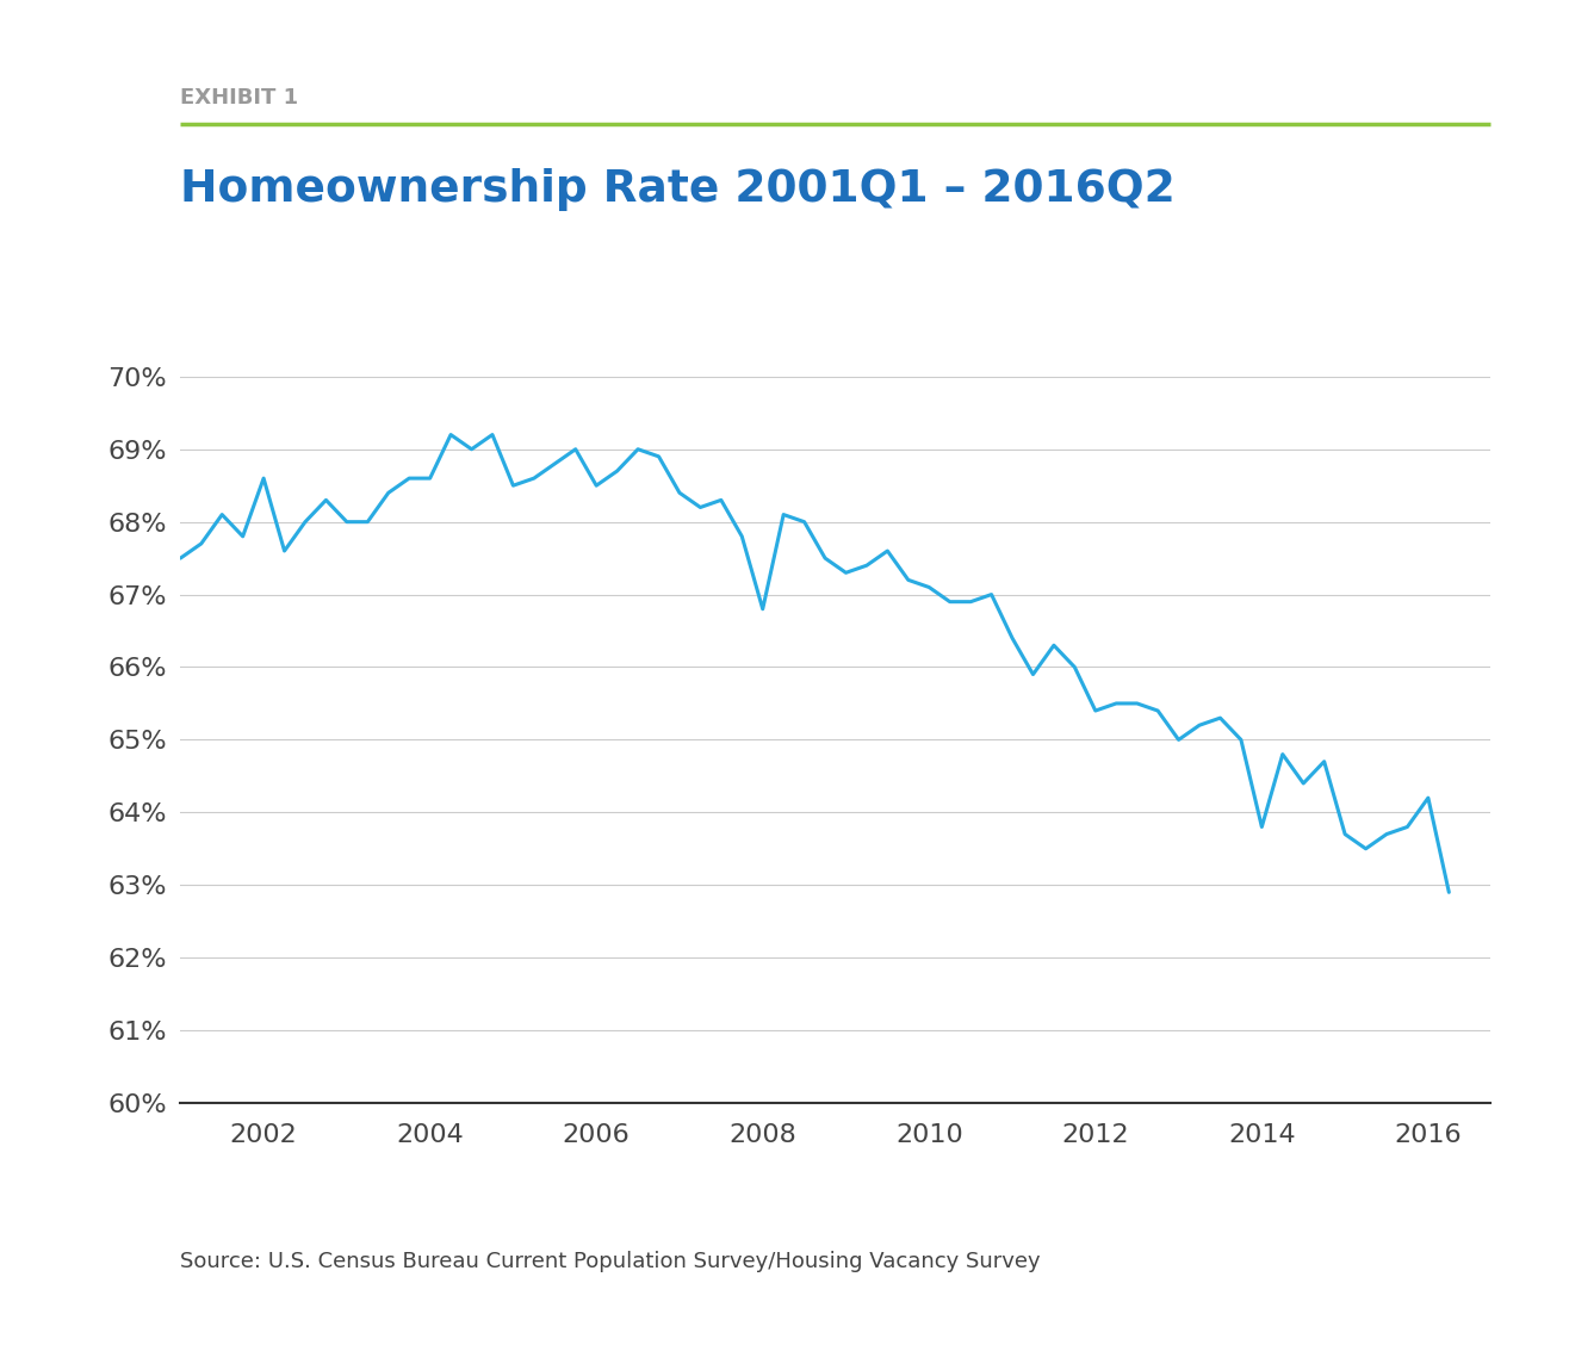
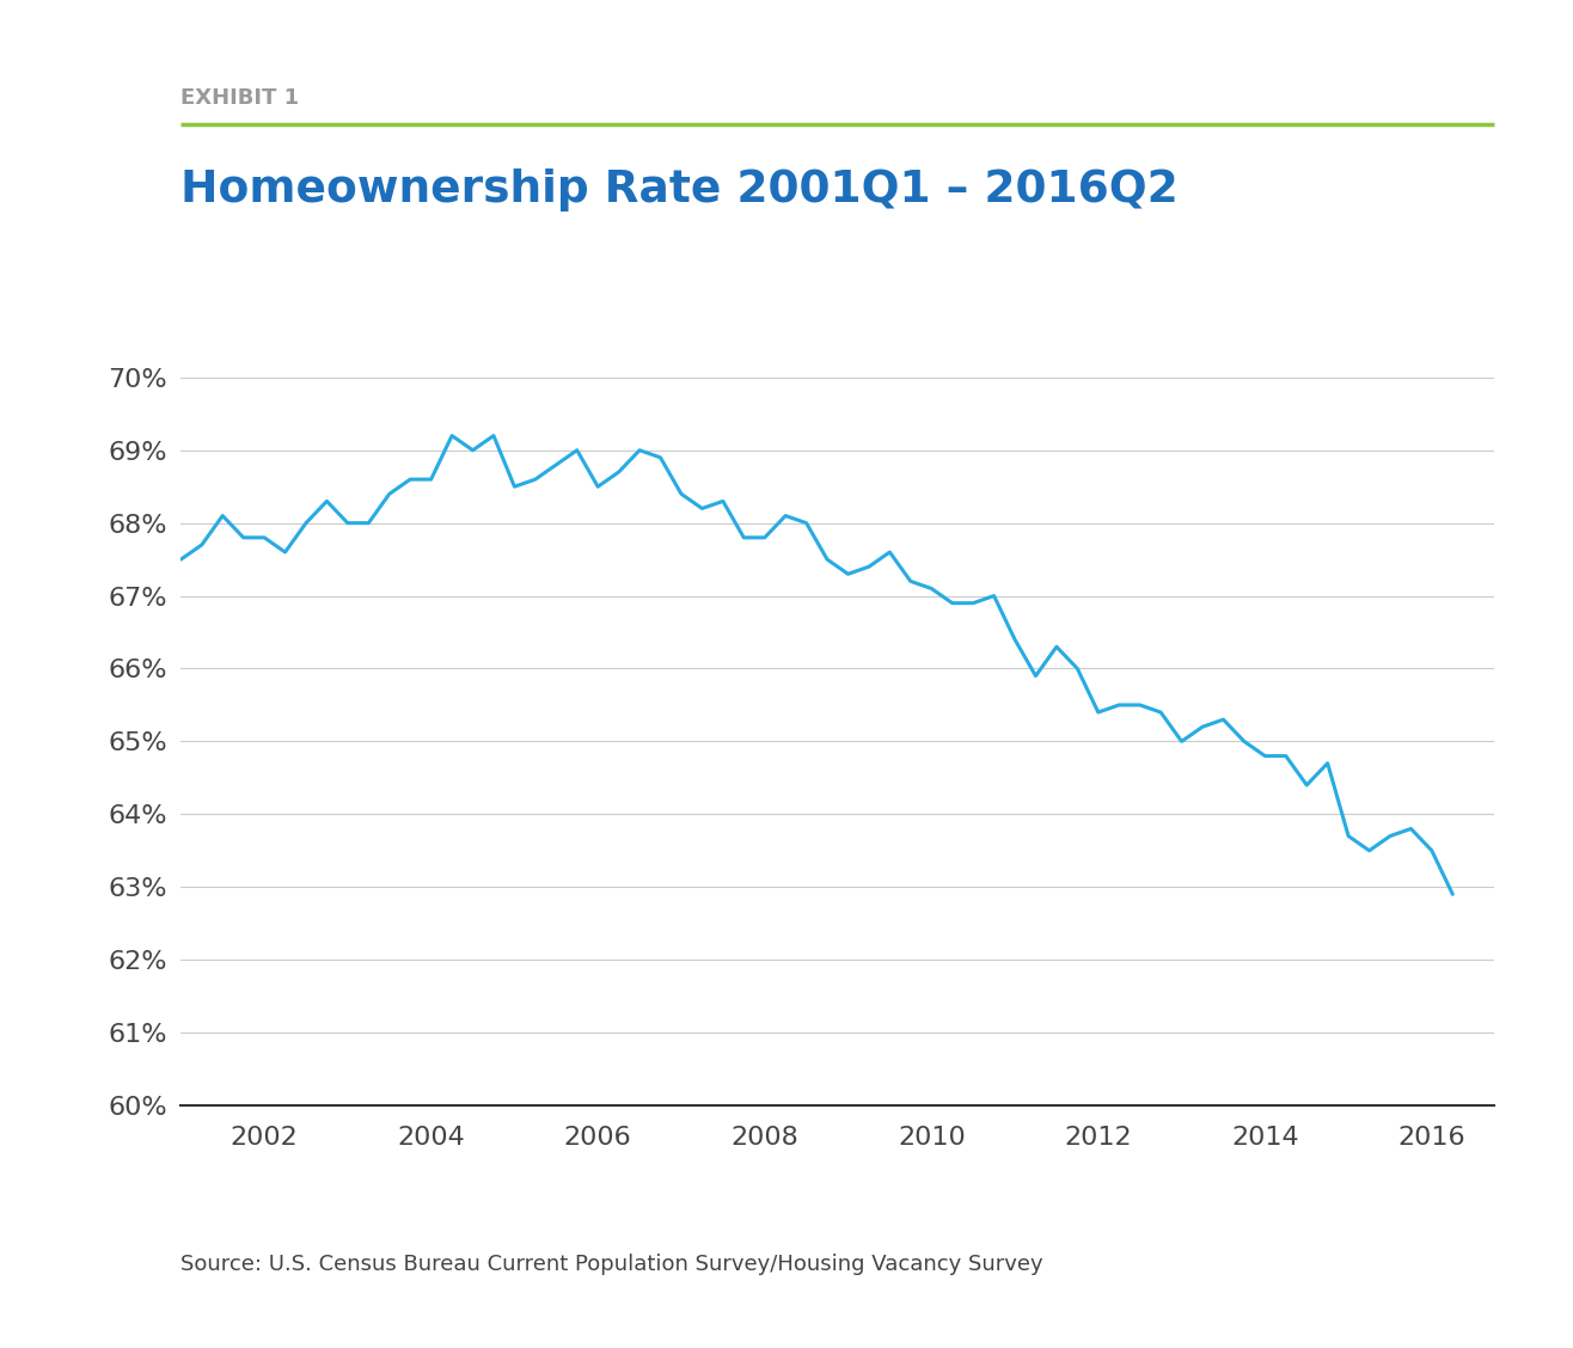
2002: 68.6% -> 67.8%
2008: 66.8% -> 67.8%
2014: 63.8% -> 64.8%
2016: 64.2% -> 63.5%
